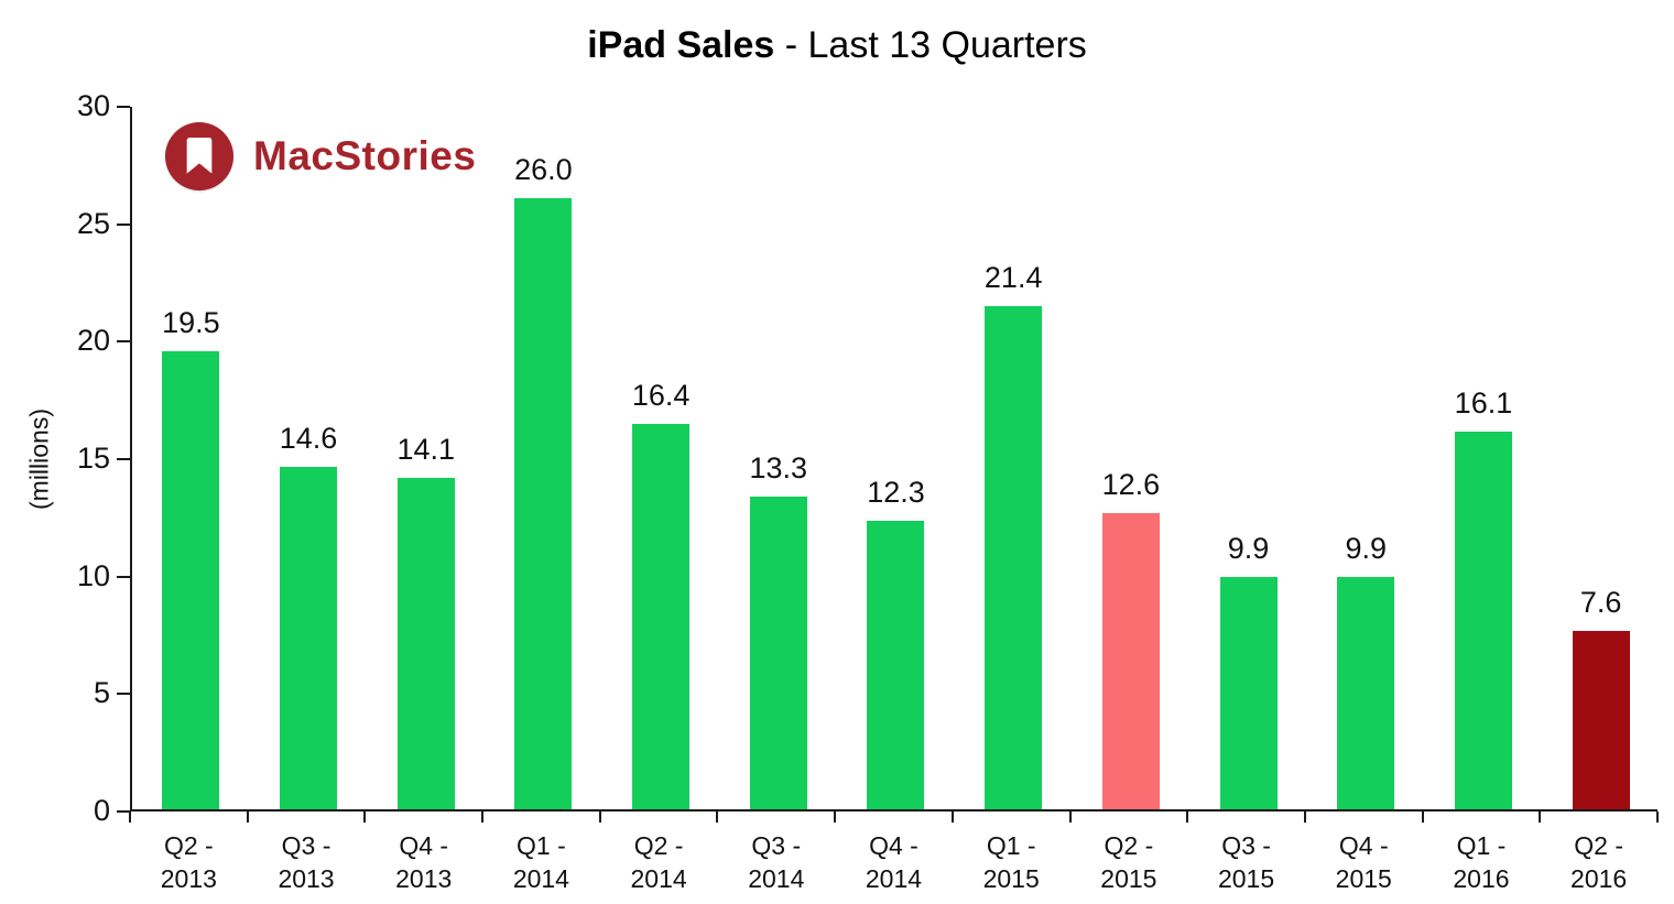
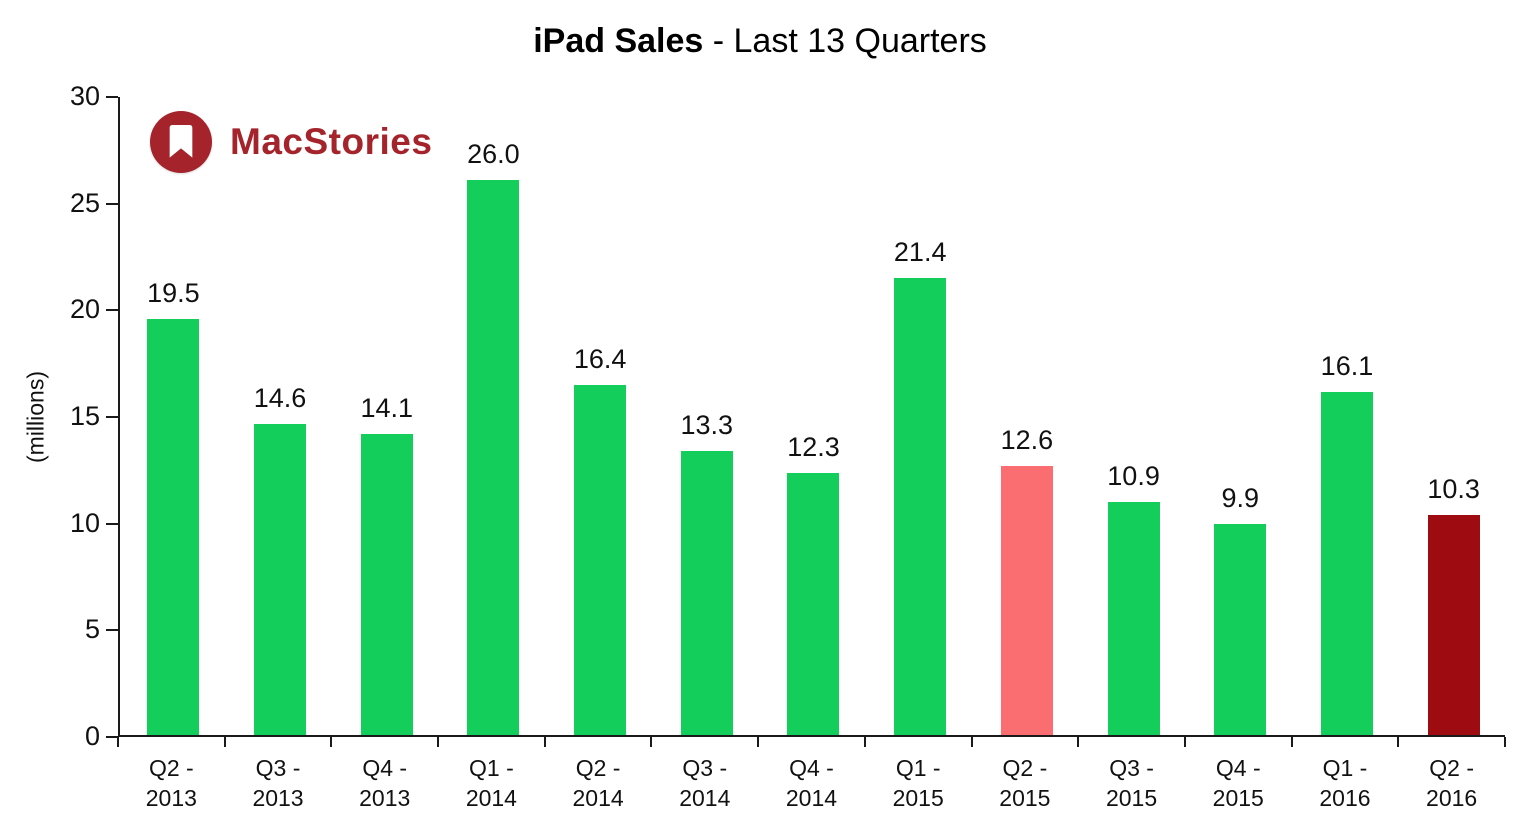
Q3 - 2015: 9.9 -> 10.9
Q2 - 2016: 7.6 -> 10.3
